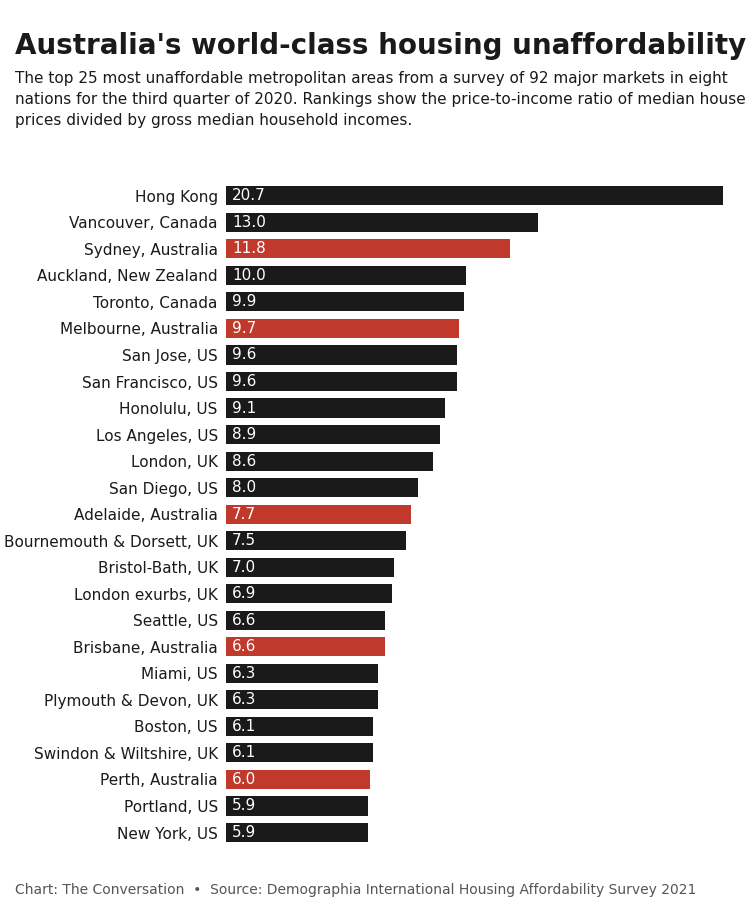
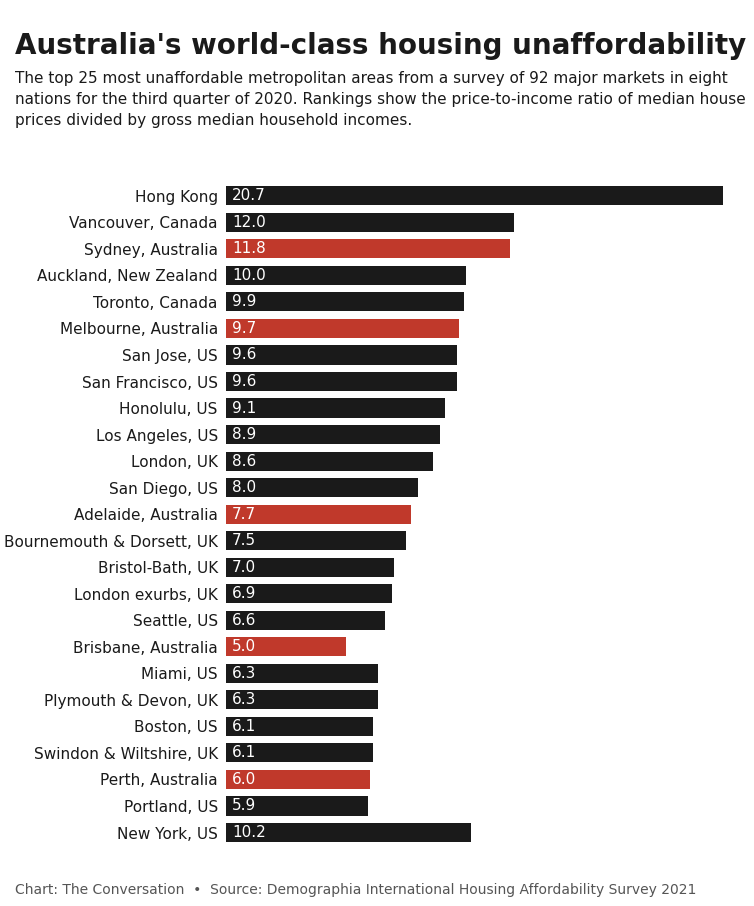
Vancouver, Canada: 13.0 -> 12.0
Brisbane, Australia: 6.6 -> 5.0
New York, US: 5.9 -> 10.2
